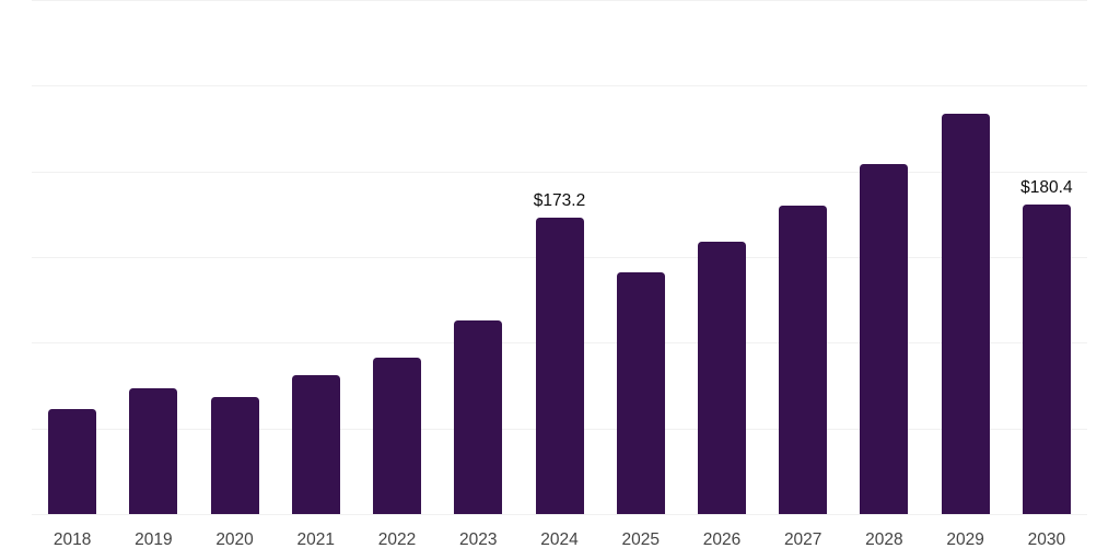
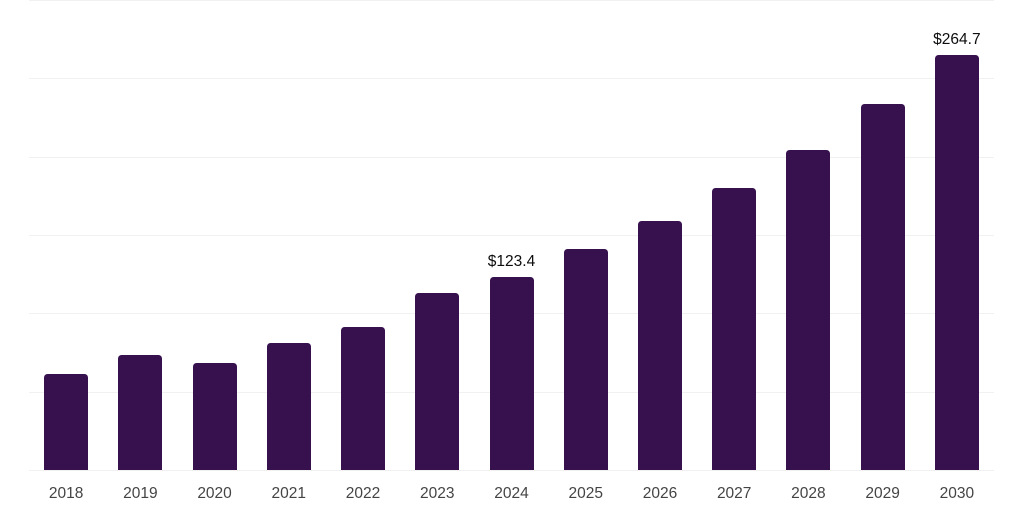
2024: $173.2 -> $123.4
2030: $180.4 -> $264.7
